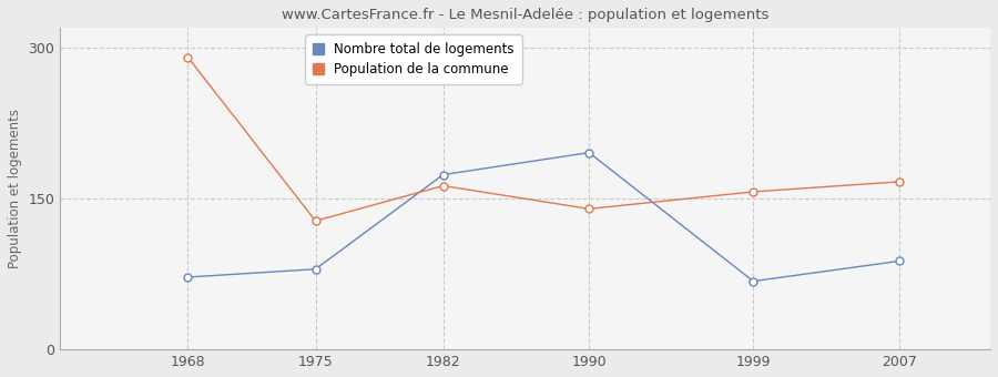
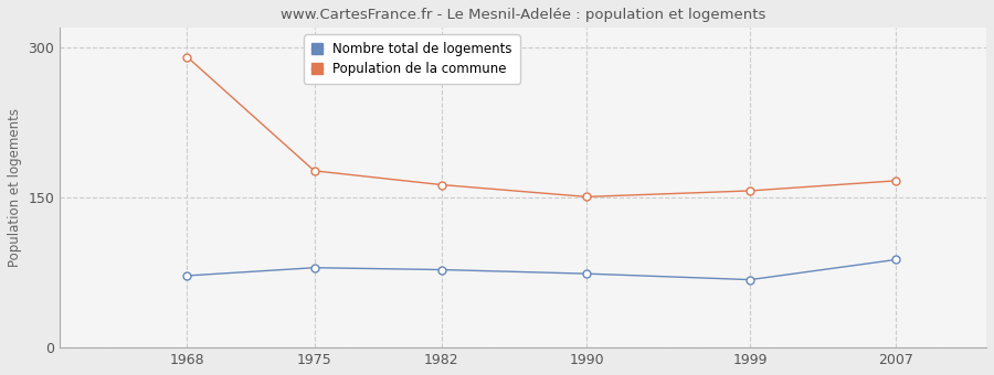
Population de la commune/1975: 128 -> 177
Nombre total de logements/1982: 174 -> 78
Nombre total de logements/1990: 196 -> 74
Population de la commune/1990: 140 -> 151
